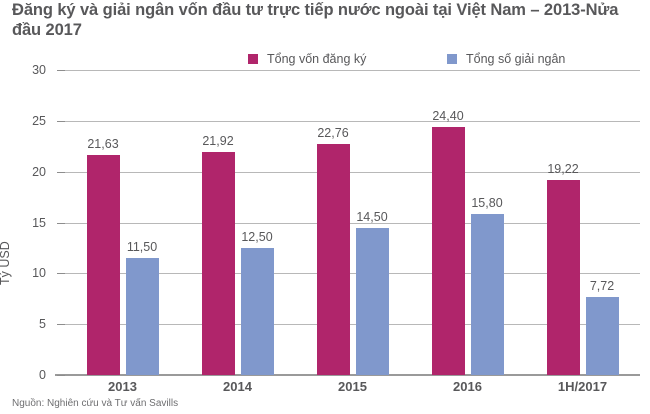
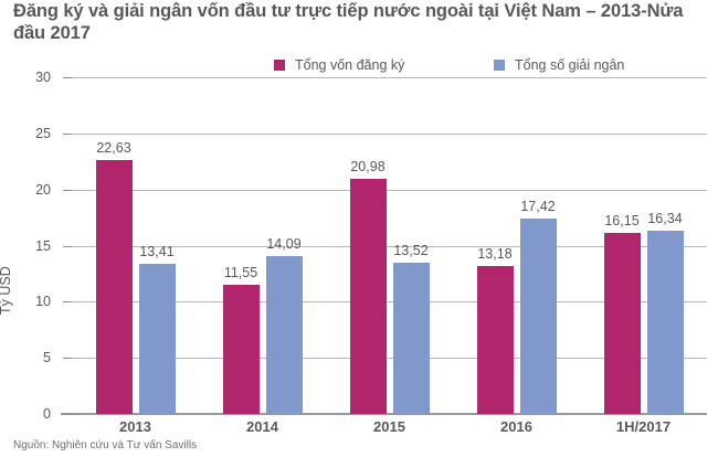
Tổng vốn đăng ký/2013: 21,63 -> 22,63
Tổng số giải ngân/2013: 11,50 -> 13,41
Tổng vốn đăng ký/2014: 21,92 -> 11,55
Tổng số giải ngân/2014: 12,50 -> 14,09
Tổng vốn đăng ký/2015: 22,76 -> 20,98
Tổng số giải ngân/2015: 14,50 -> 13,52
Tổng vốn đăng ký/2016: 24,40 -> 13,18
Tổng số giải ngân/2016: 15,80 -> 17,42
Tổng vốn đăng ký/1H/2017: 19,22 -> 16,15
Tổng số giải ngân/1H/2017: 7,72 -> 16,34
